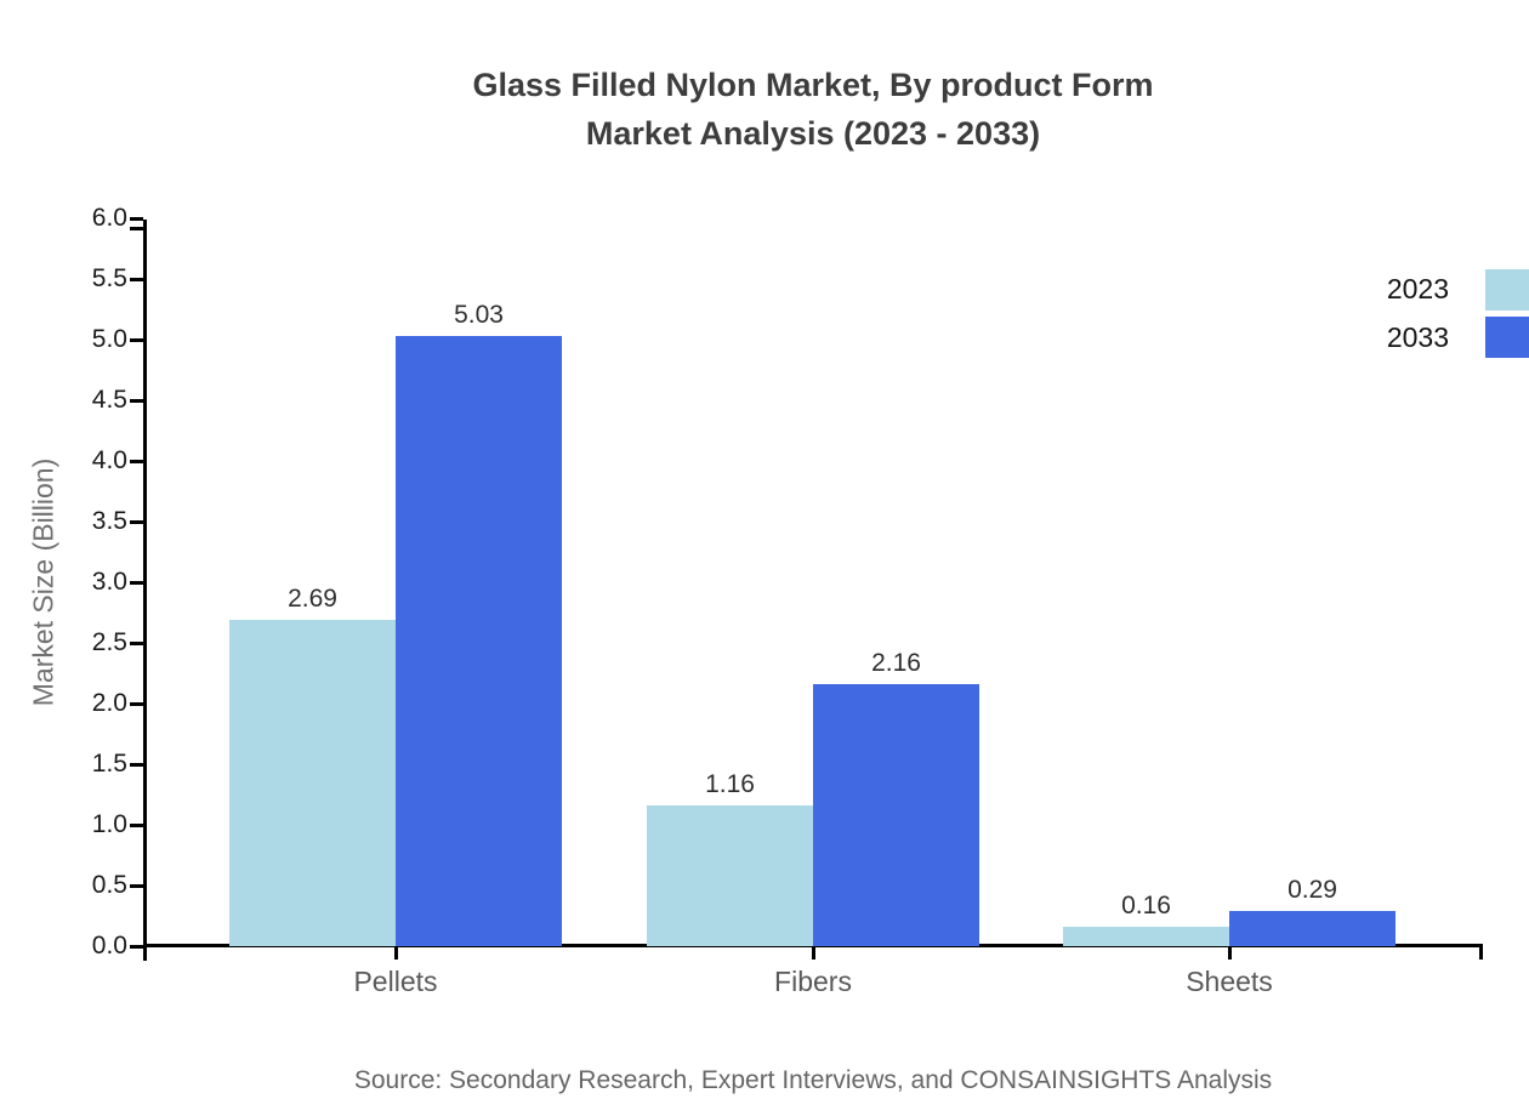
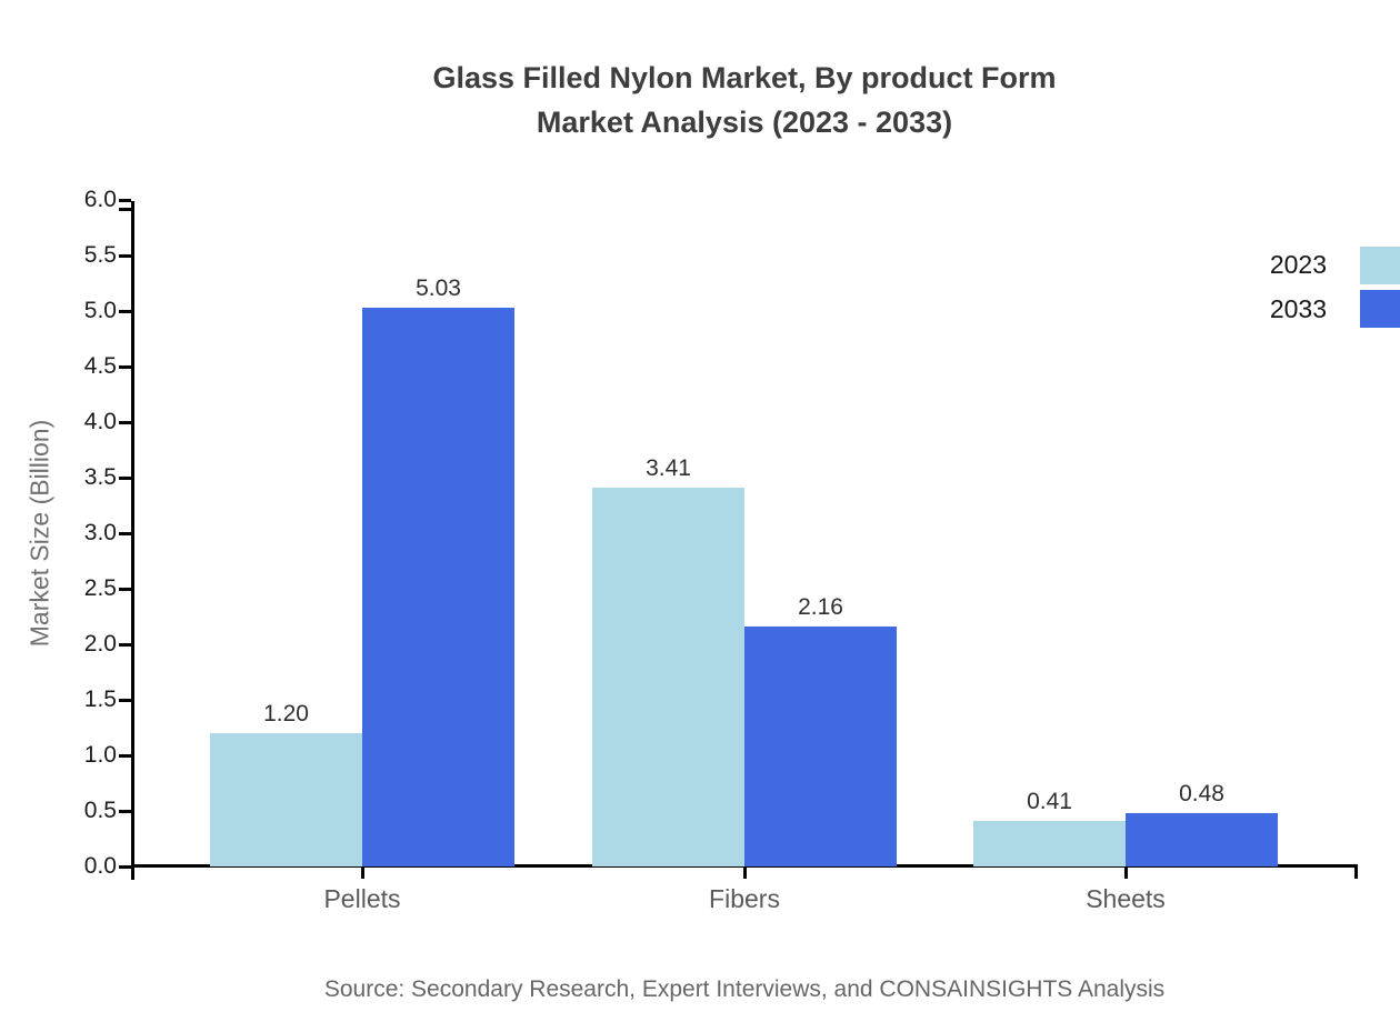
2023/Pellets: 2.69 -> 1.20
2023/Fibers: 1.16 -> 3.41
2023/Sheets: 0.16 -> 0.41
2033/Sheets: 0.29 -> 0.48
